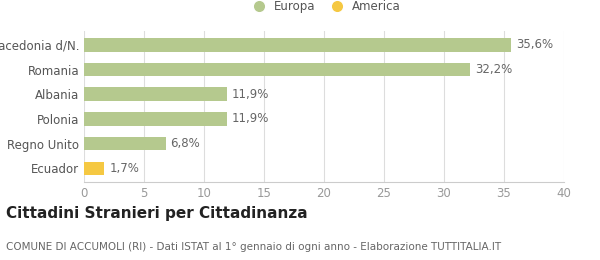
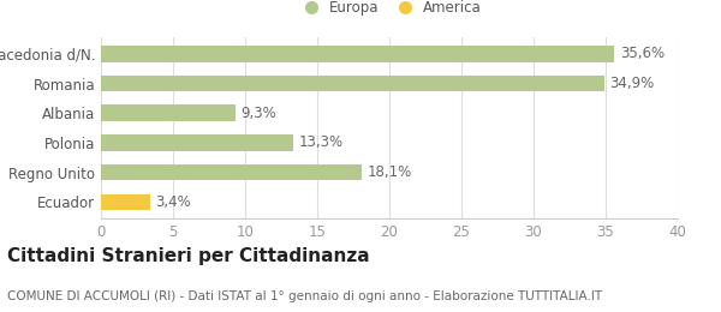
Romania: 32,2% -> 34,9%
Albania: 11,9% -> 9,3%
Polonia: 11,9% -> 13,3%
Regno Unito: 6,8% -> 18,1%
Ecuador: 1,7% -> 3,4%
